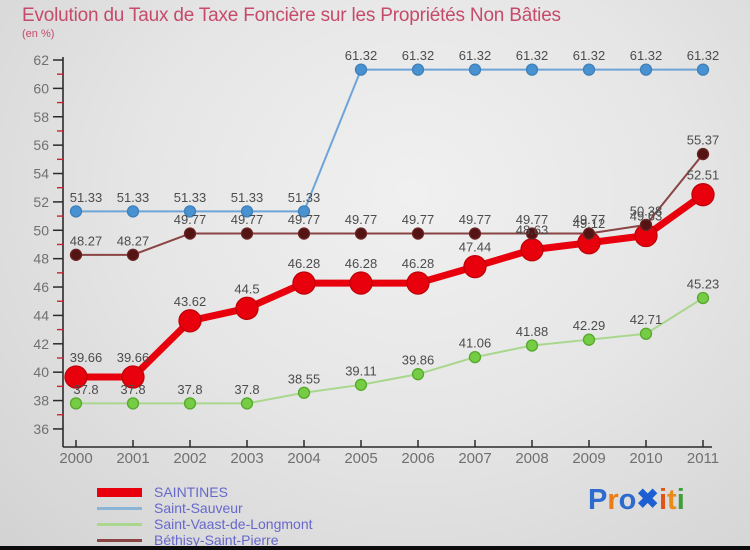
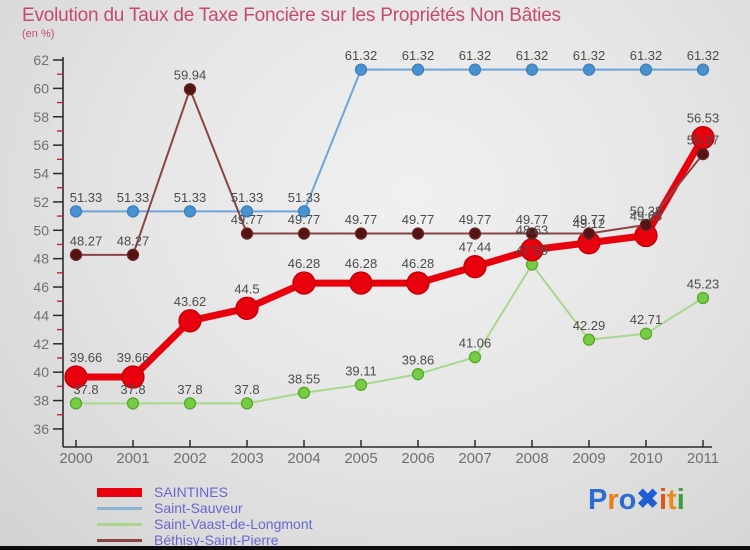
Béthisy-Saint-Pierre/2002: 49.77 -> 59.94
Saint-Vaast-de-Longmont/2008: 41.88 -> 47.59
SAINTINES/2011: 52.51 -> 56.53
